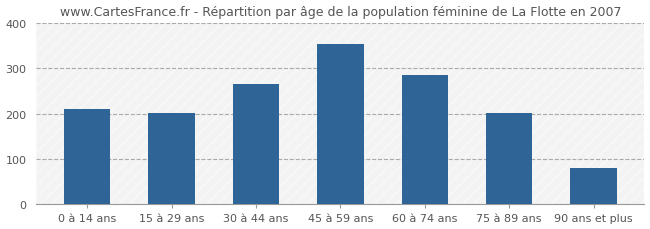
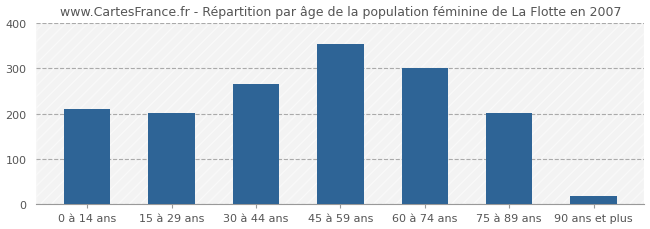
60 à 74 ans: 285 -> 300
90 ans et plus: 80 -> 18
